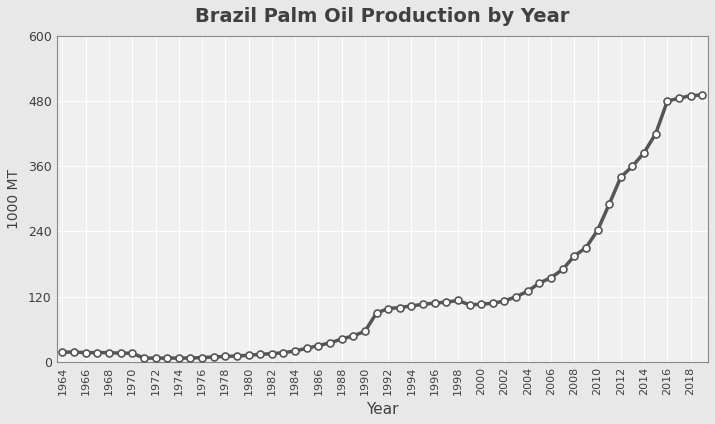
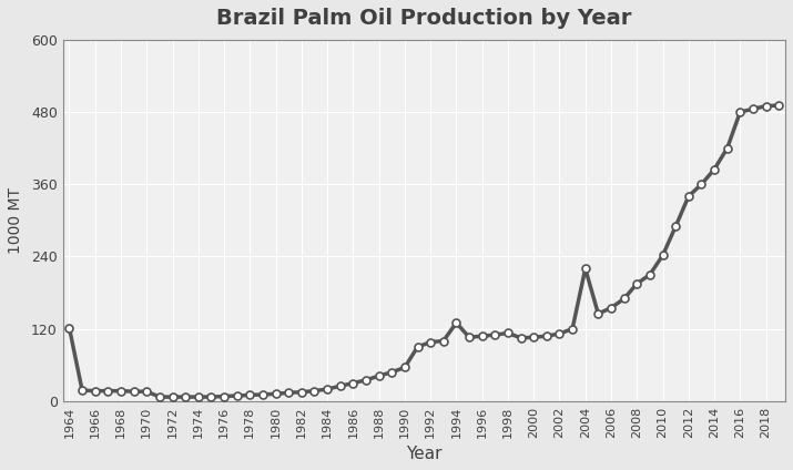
1964: 18 -> 122
1994: 103 -> 130
2004: 130 -> 220
